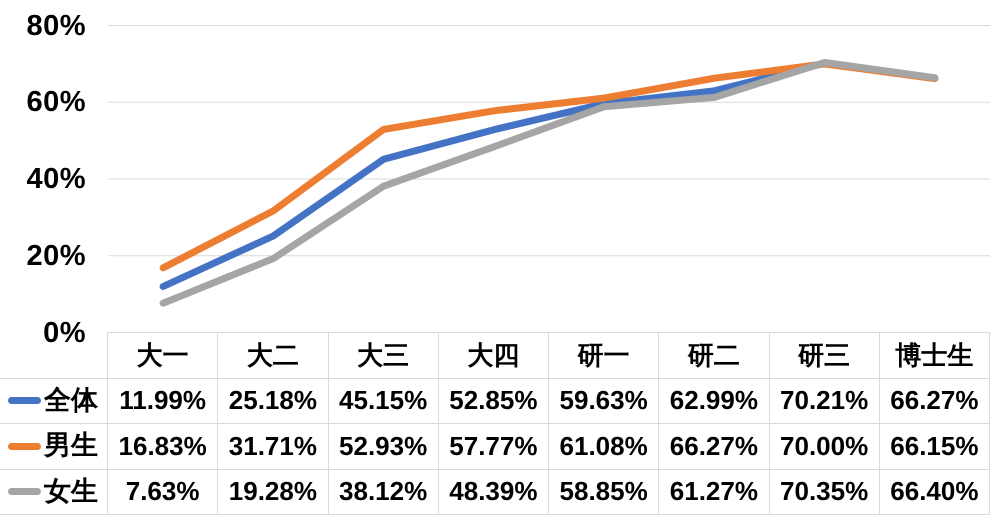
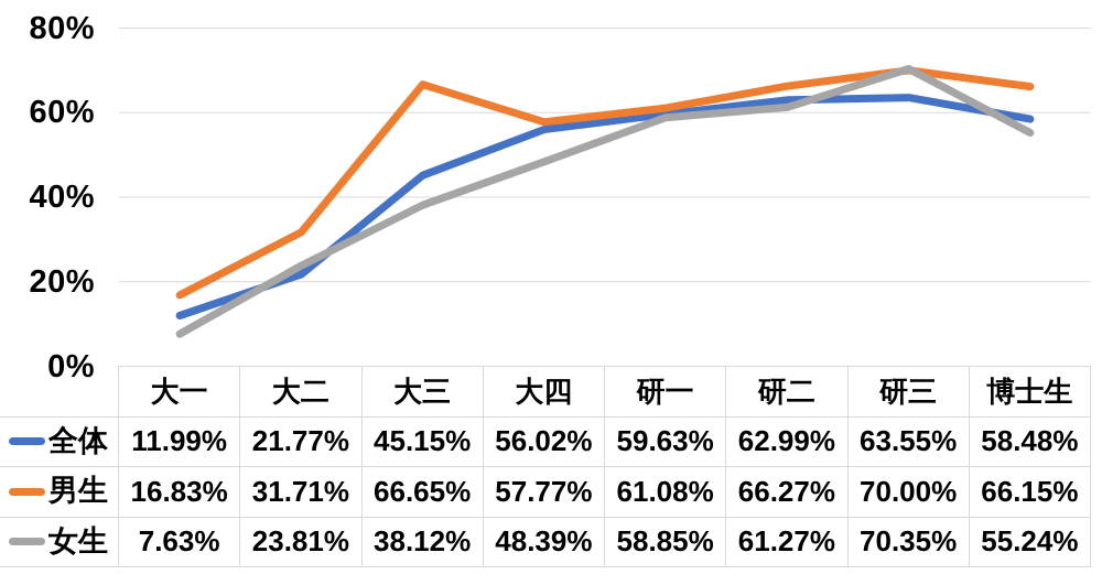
全体/大二: 25.18% -> 21.77%
女生/大二: 19.28% -> 23.81%
男生/大三: 52.93% -> 66.65%
全体/大四: 52.85% -> 56.02%
全体/研三: 70.21% -> 63.55%
全体/博士生: 66.27% -> 58.48%
女生/博士生: 66.40% -> 55.24%
